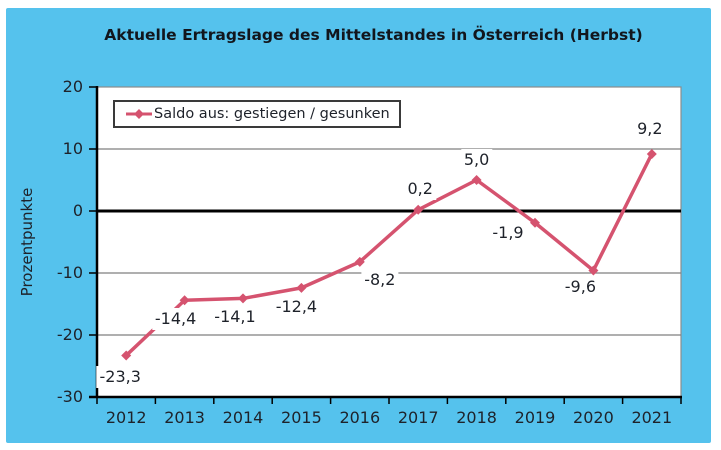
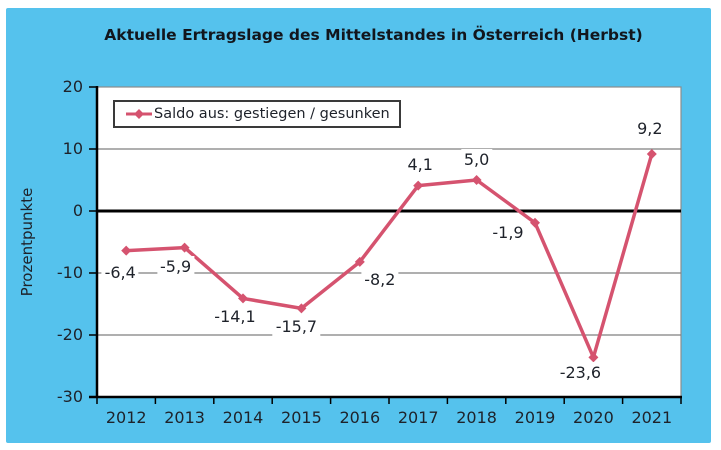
2012: -23,3 -> -6,4
2013: -14,4 -> -5,9
2015: -12,4 -> -15,7
2017: 0,2 -> 4,1
2020: -9,6 -> -23,6
